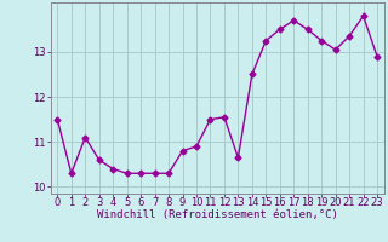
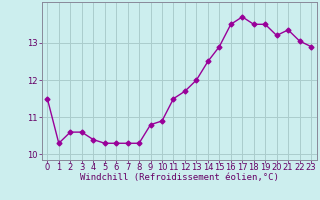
2: 11.10 -> 10.60
12: 11.55 -> 11.70
13: 10.65 -> 12.00
15: 13.25 -> 12.90
19: 13.25 -> 13.50
20: 13.05 -> 13.20
22: 13.80 -> 13.05
